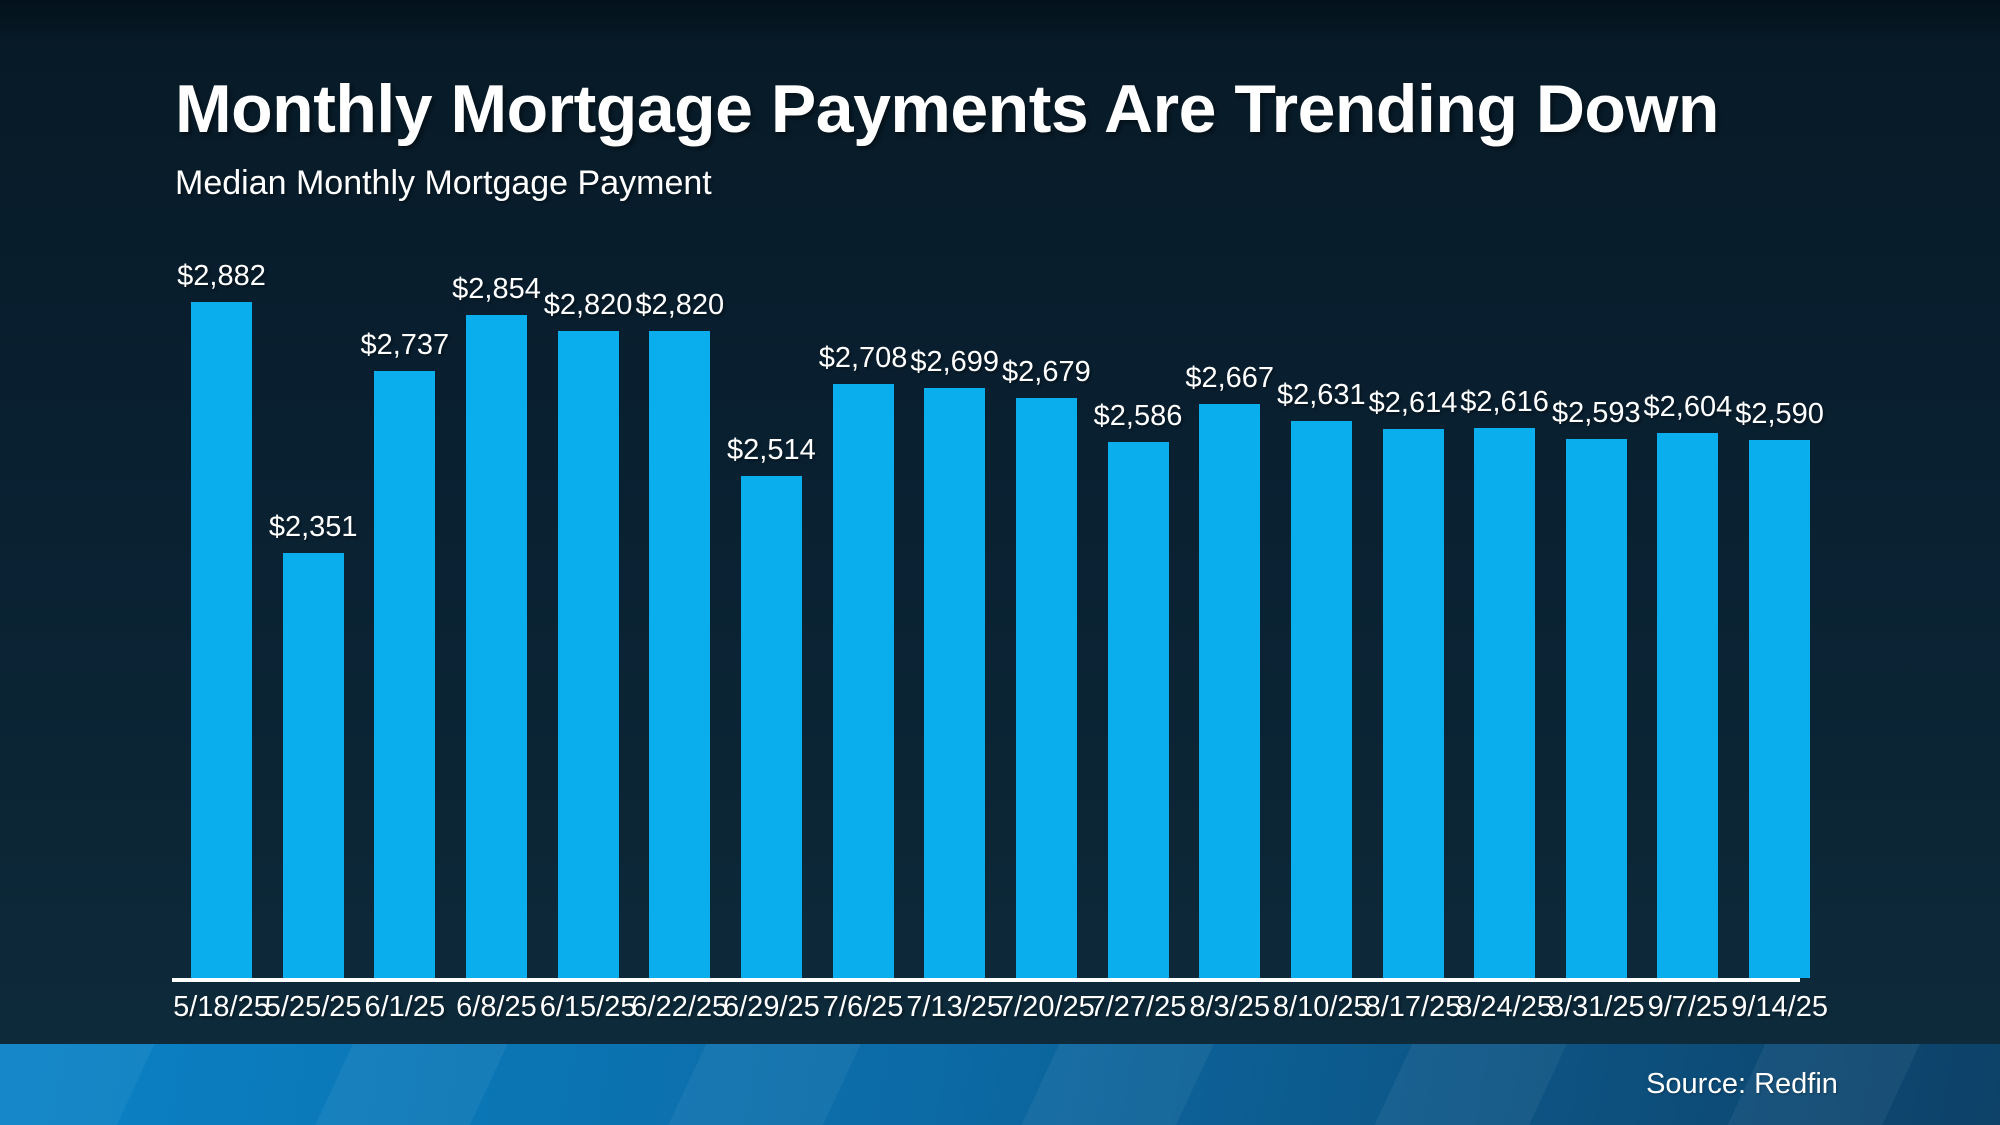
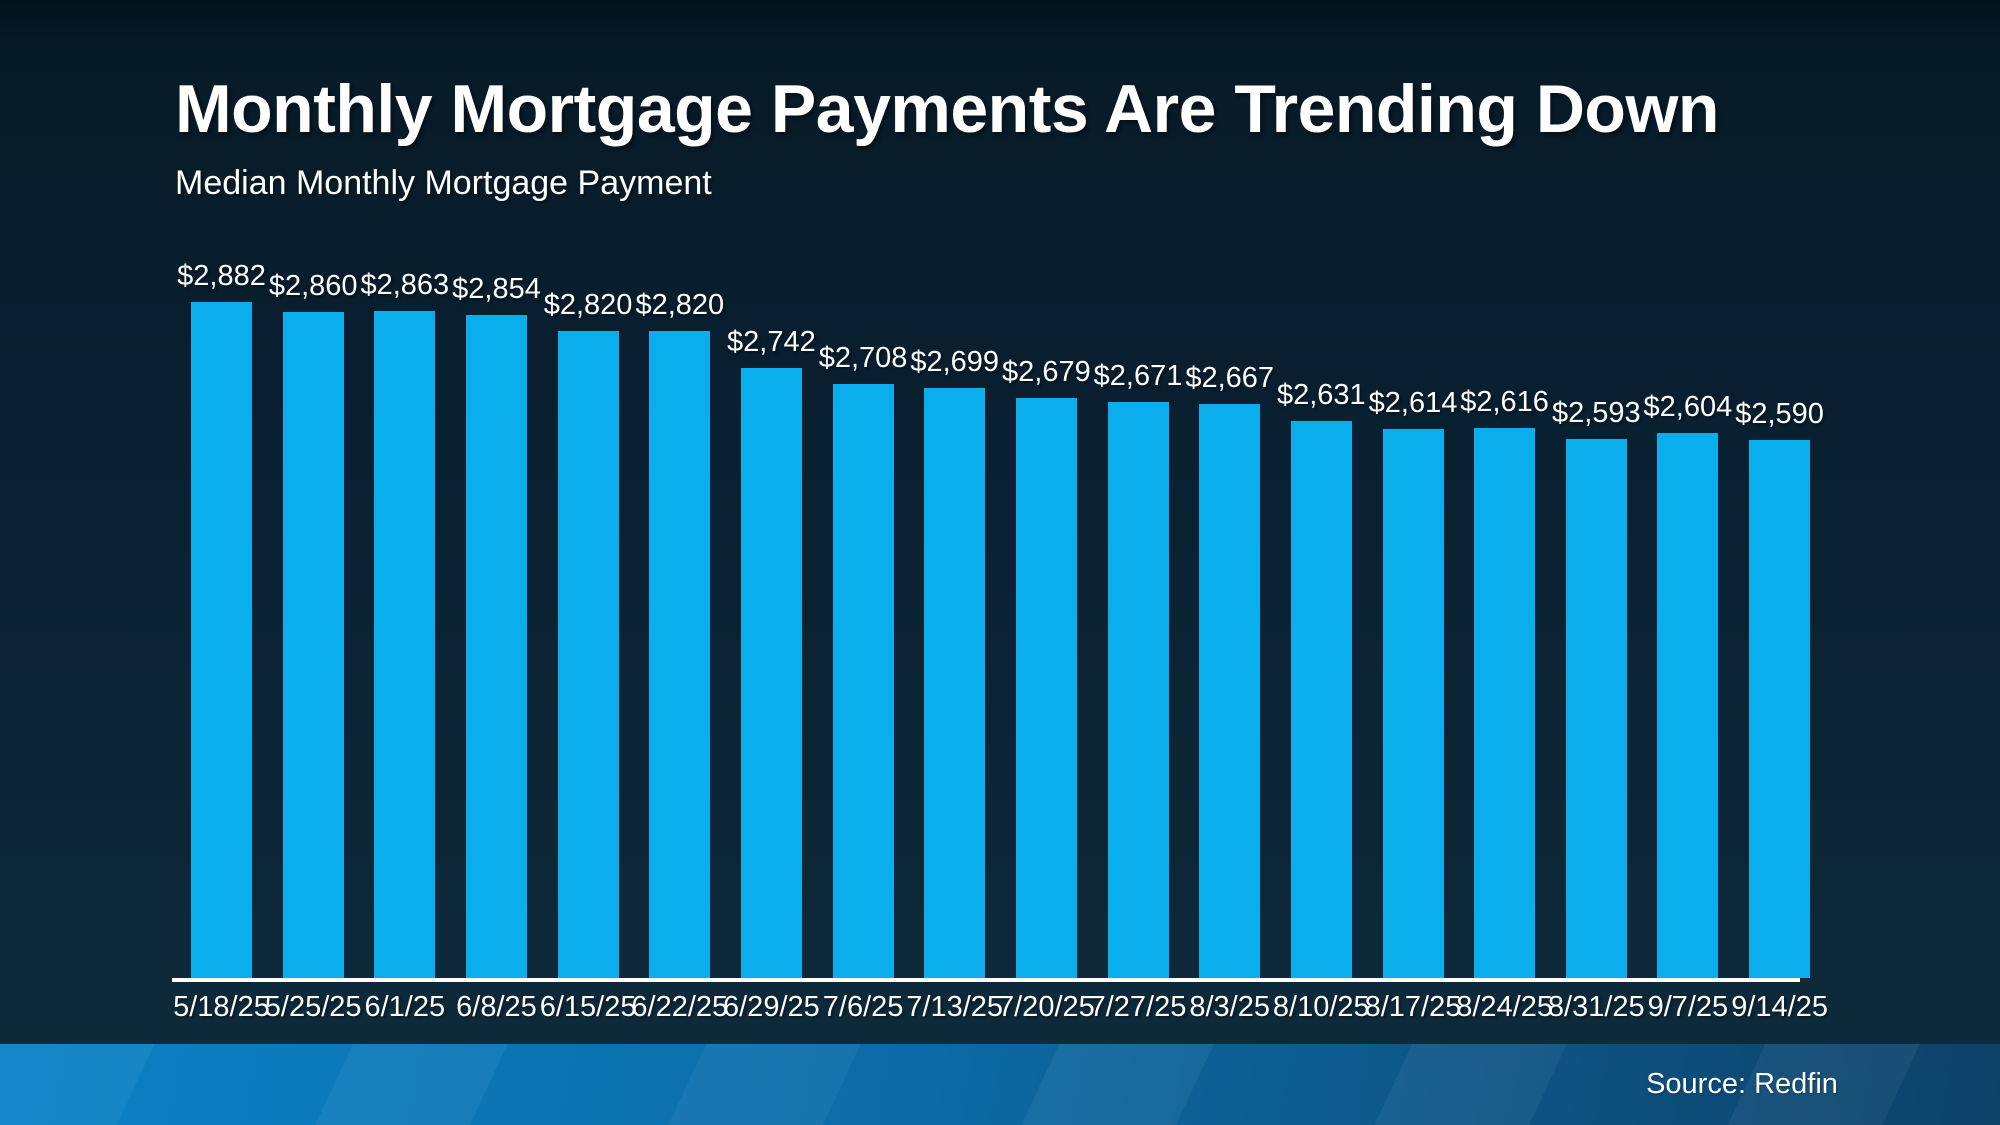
5/25/25: $2,351 -> $2,860
6/1/25: $2,737 -> $2,863
6/29/25: $2,514 -> $2,742
7/27/25: $2,586 -> $2,671
